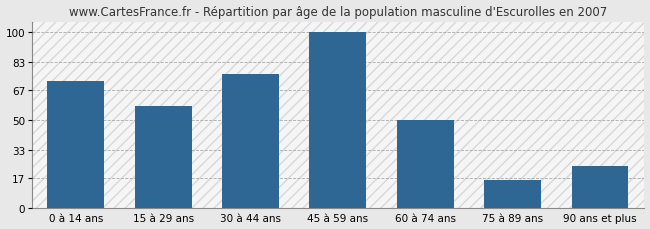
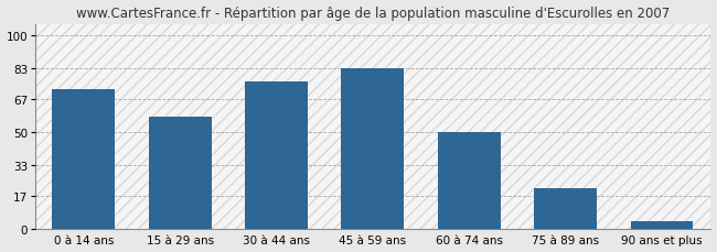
45 à 59 ans: 100 -> 83
75 à 89 ans: 16 -> 21
90 ans et plus: 24 -> 4
